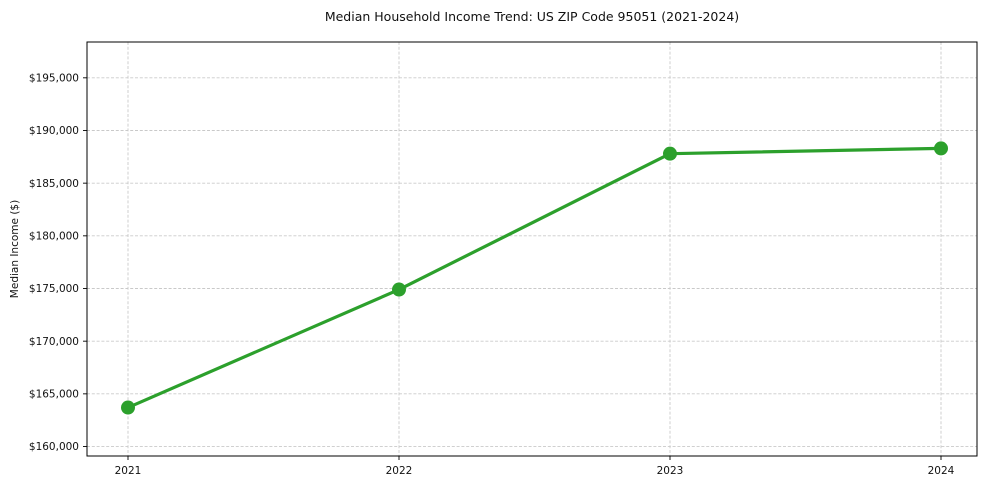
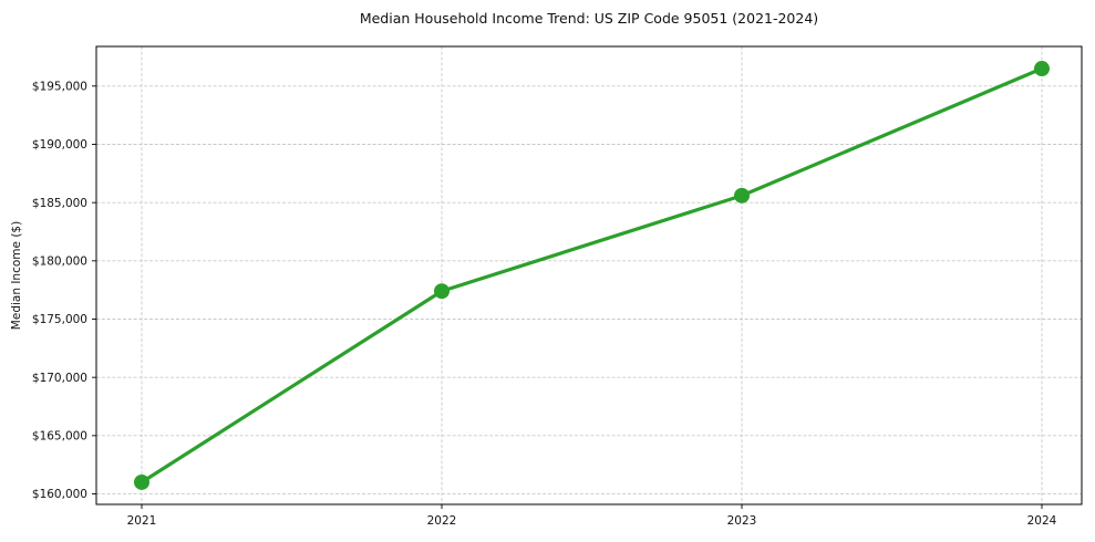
2021: $163700 -> $161000
2022: $174900 -> $177400
2023: $187800 -> $185600
2024: $188300 -> $196500
